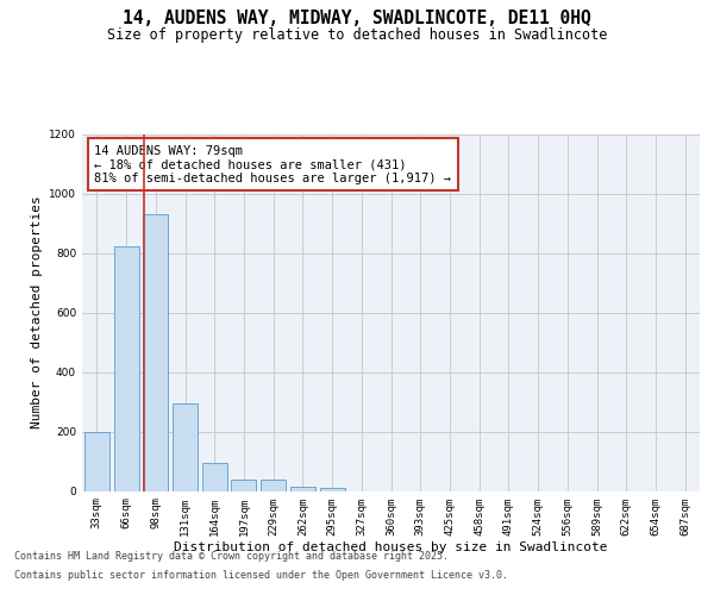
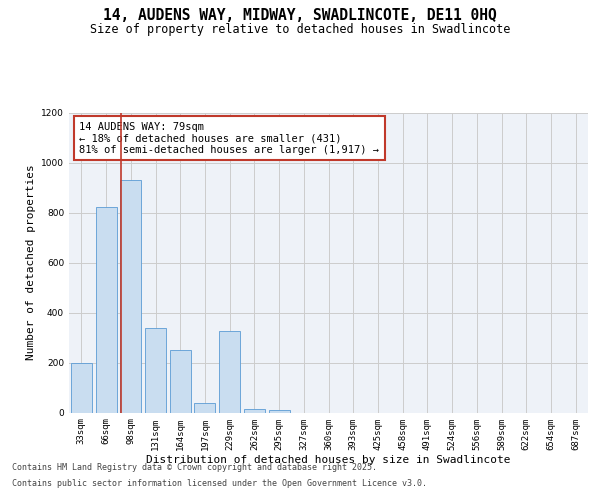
131sqm: 295 -> 340
164sqm: 95 -> 250
229sqm: 37 -> 325
